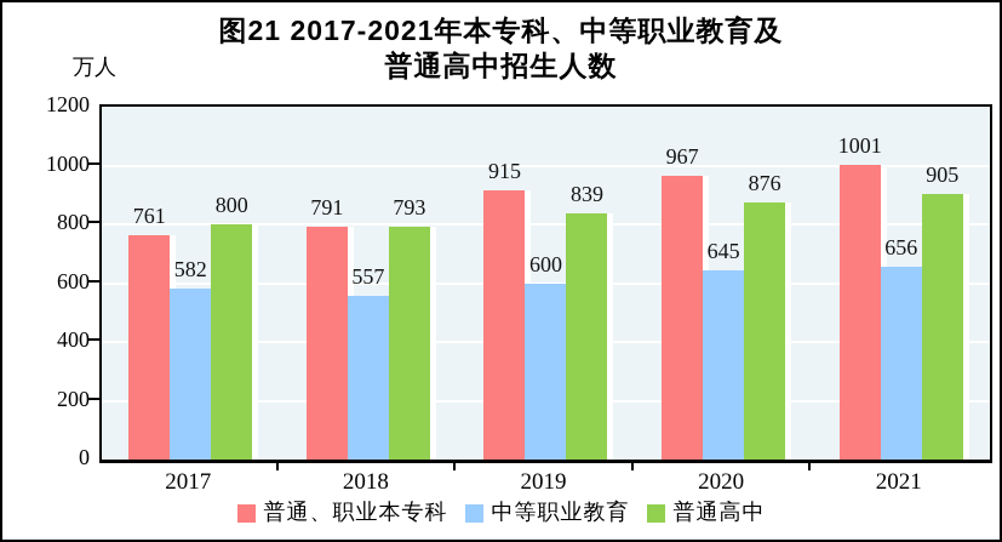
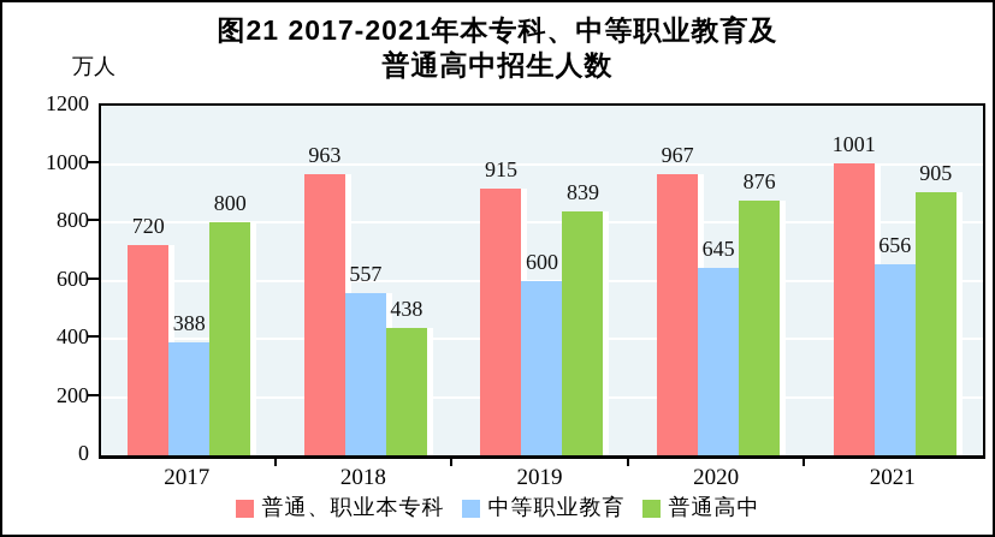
普通、职业本专科/2017: 761 -> 720
中等职业教育/2017: 582 -> 388
普通、职业本专科/2018: 791 -> 963
普通高中/2018: 793 -> 438
